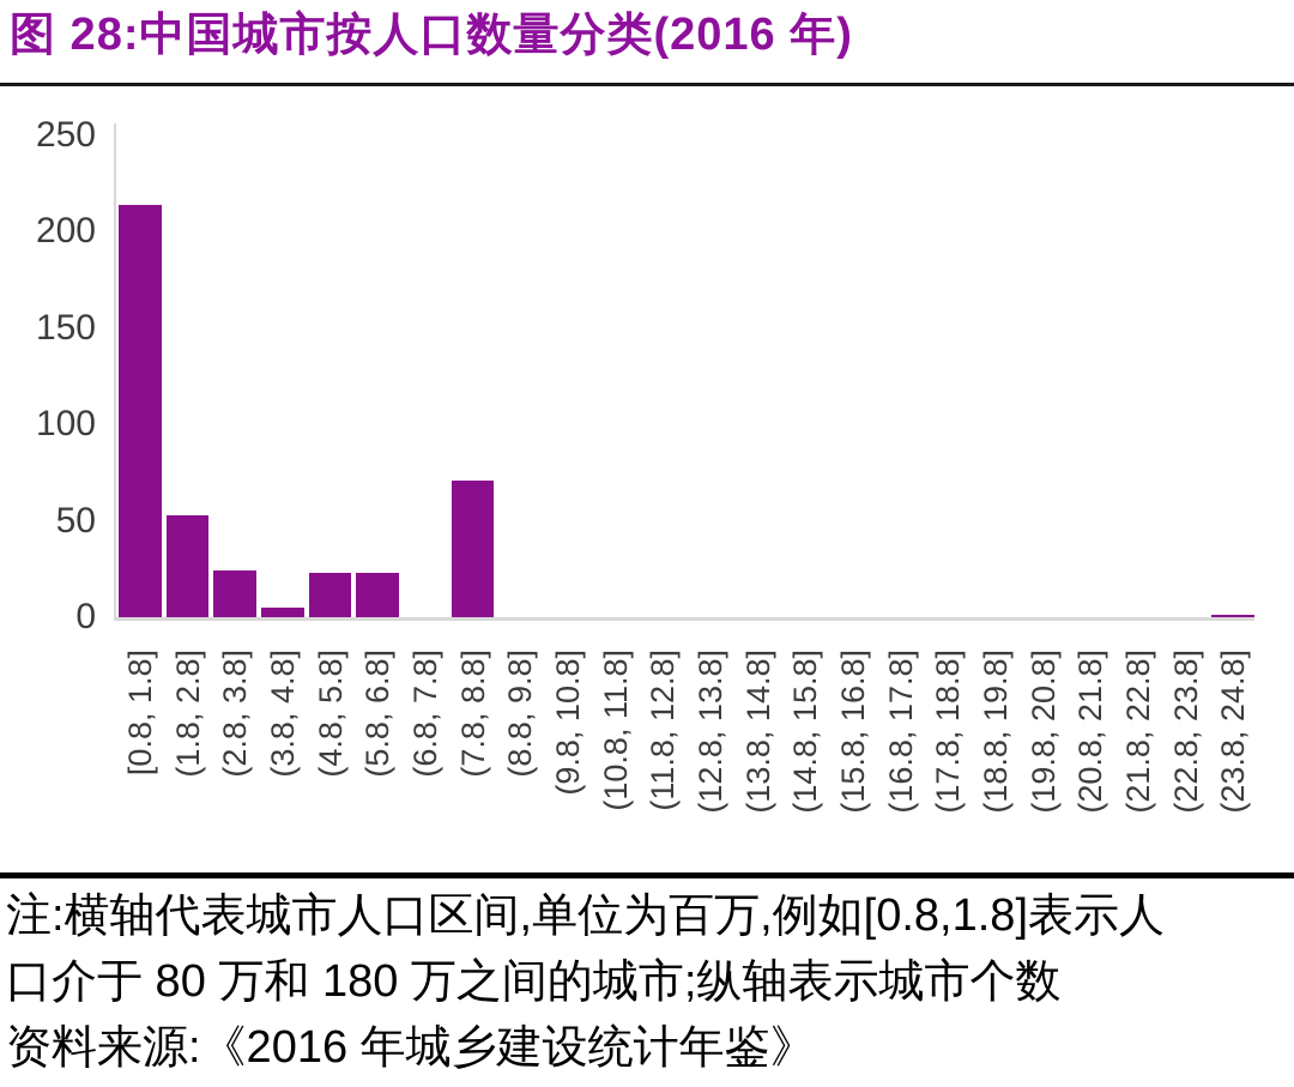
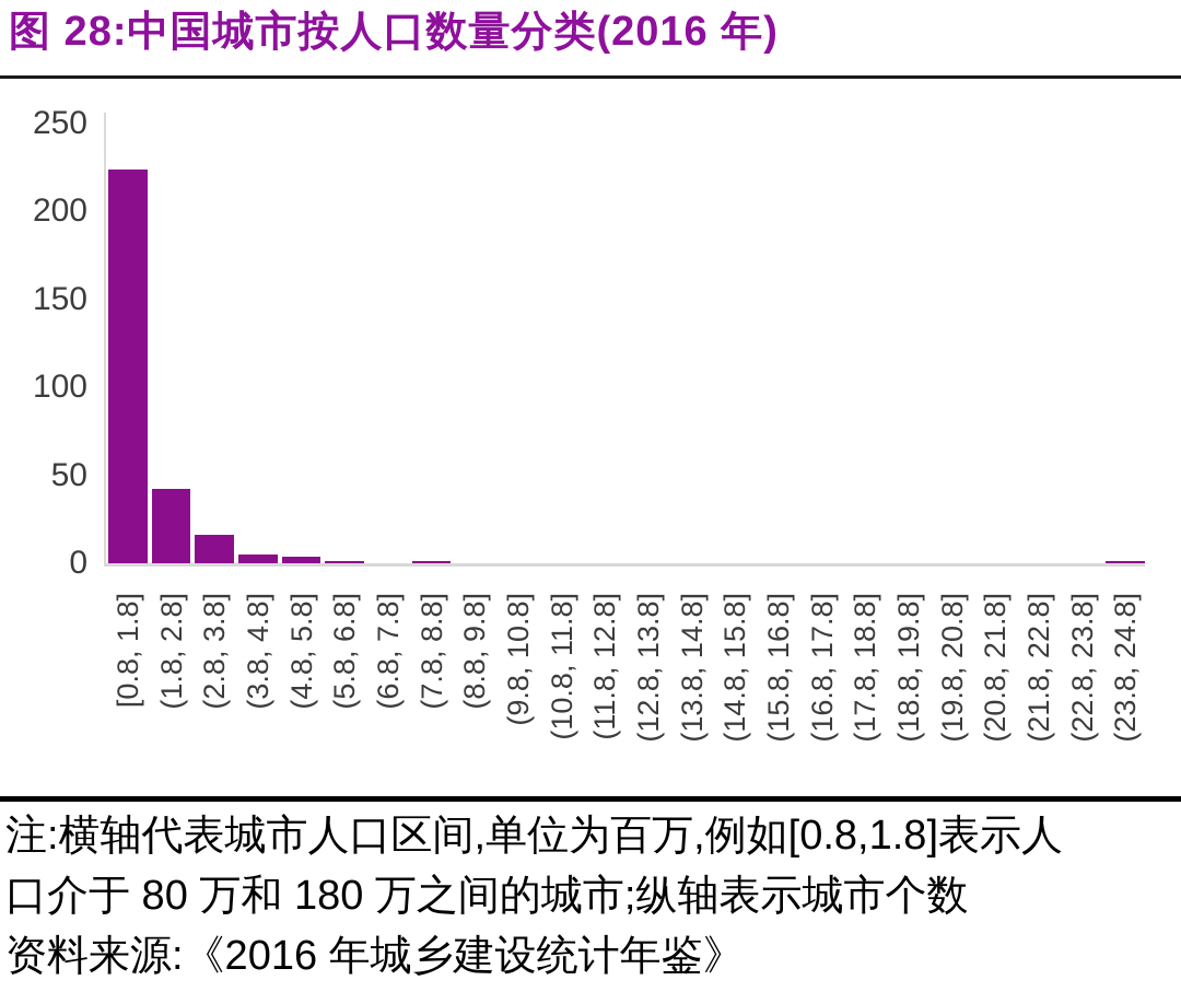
[0.8, 1.8]: 214 -> 224
(1.8, 2.8]: 53 -> 42
(2.8, 3.8]: 24 -> 16
(4.8, 5.8]: 23 -> 4
(5.8, 6.8]: 23 -> 1
(7.8, 8.8]: 71 -> 1
